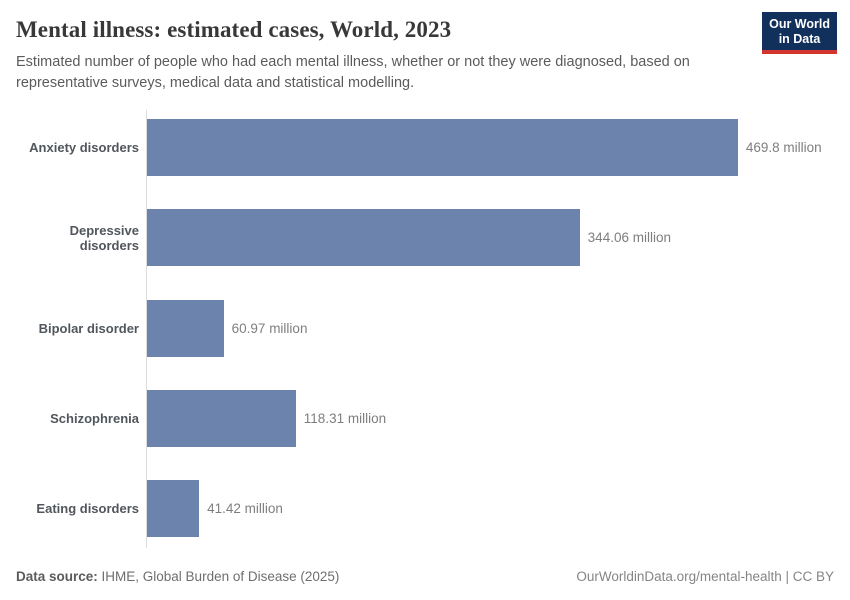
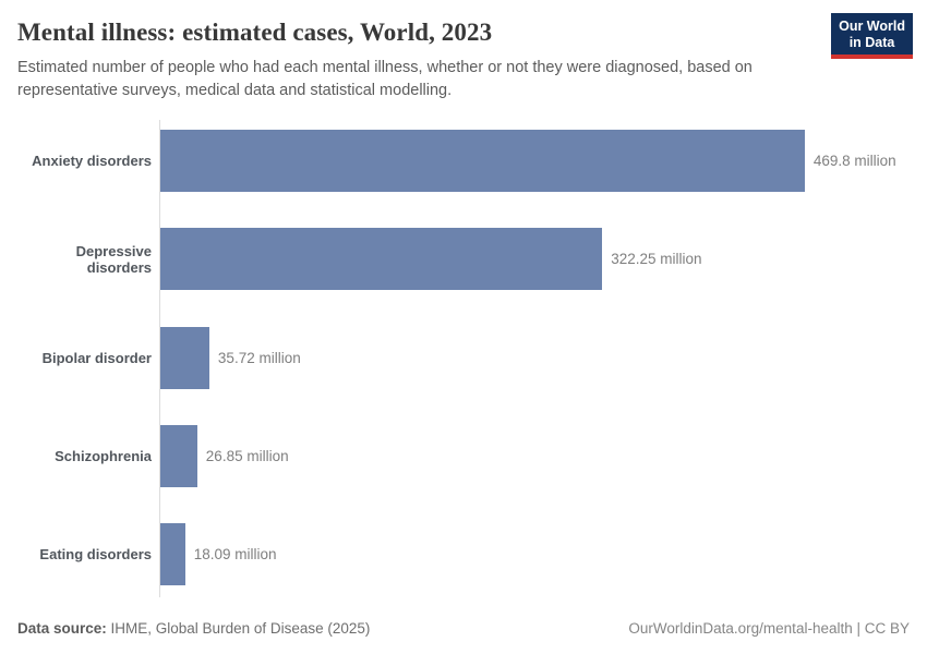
Depressive disorders: 344.06 -> 322.25
Bipolar disorder: 60.97 -> 35.72
Schizophrenia: 118.31 -> 26.85
Eating disorders: 41.42 -> 18.09
